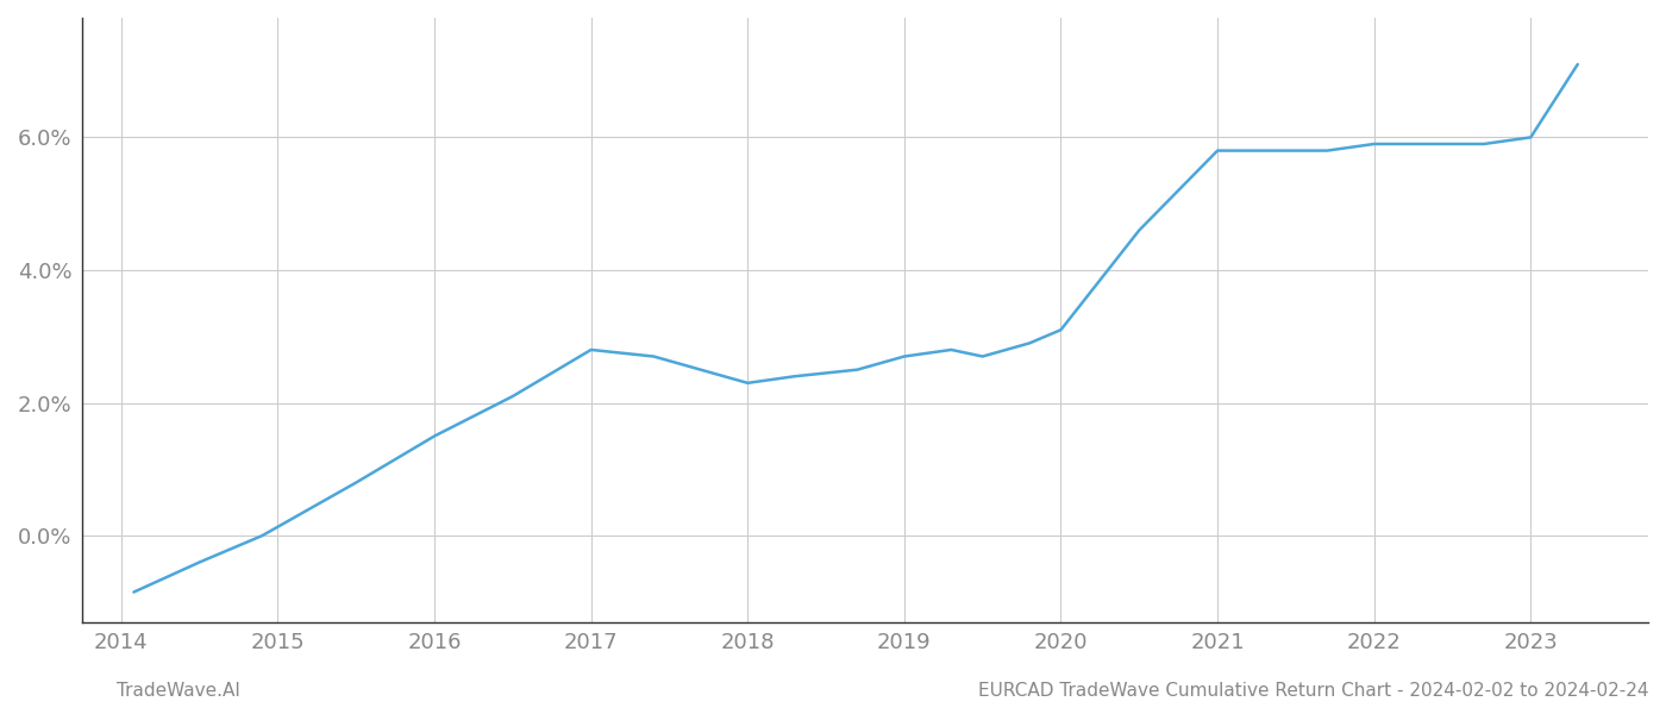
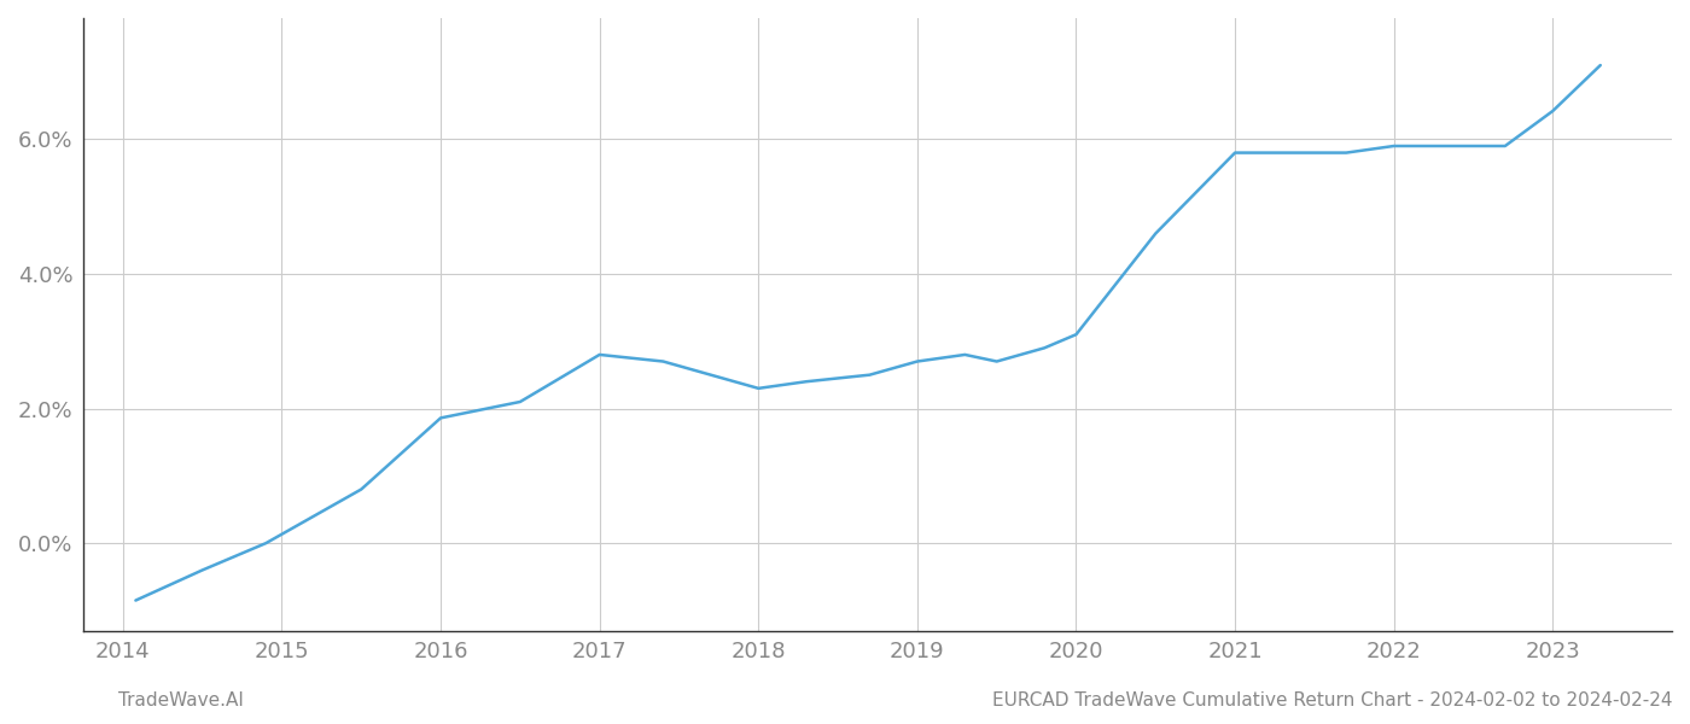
2016: 1.50% -> 1.86%
2023: 6.00% -> 6.42%
